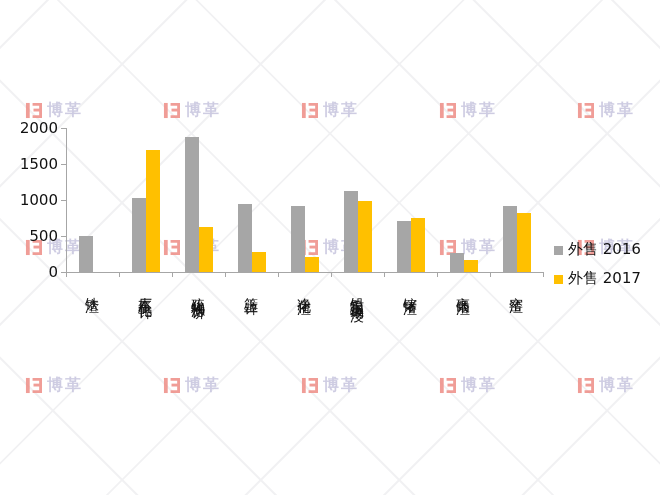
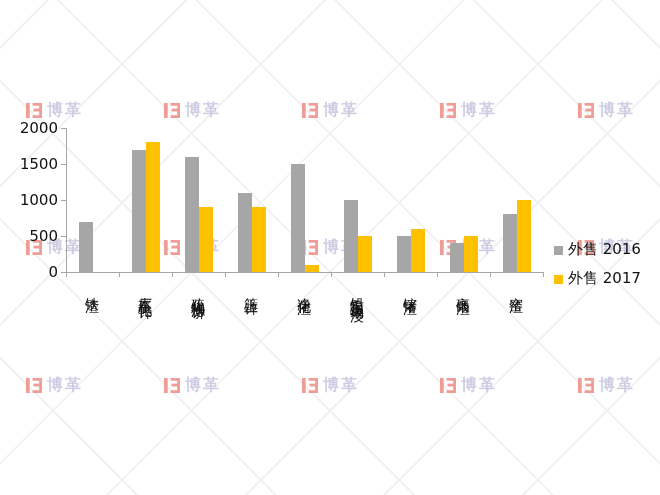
外售 2016/铁渣: 500 -> 700
外售 2016/本厂氧化锌: 1000 -> 1700
外售 2017/本厂氧化锌: 1700 -> 1800
外售 2016/硫化物滤饼: 1900 -> 1600
外售 2017/硫化物滤饼: 600 -> 900
外售 2016/筛上锌: 1000 -> 1100
外售 2017/筛上锌: 300 -> 900
外售 2016/净化渣: 900 -> 1500
外售 2017/净化渣: 200 -> 100
外售 2016/铅银富集物（浸）: 1100 -> 1000
外售 2017/铅银富集物（浸）: 1000 -> 500
外售 2016/镓锗渣: 700 -> 500
外售 2017/镓锗渣: 800 -> 600
外售 2016/高银渣: 300 -> 400
外售 2017/高银渣: 200 -> 500
外售 2016/窑渣: 900 -> 800
外售 2017/窑渣: 800 -> 1000
